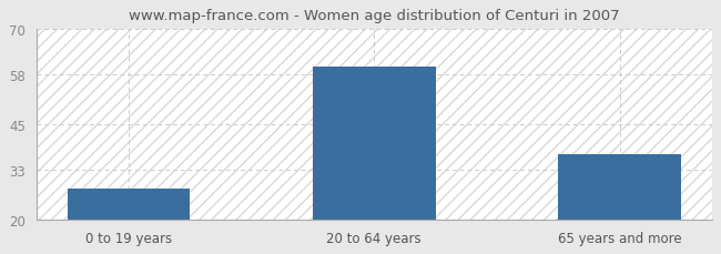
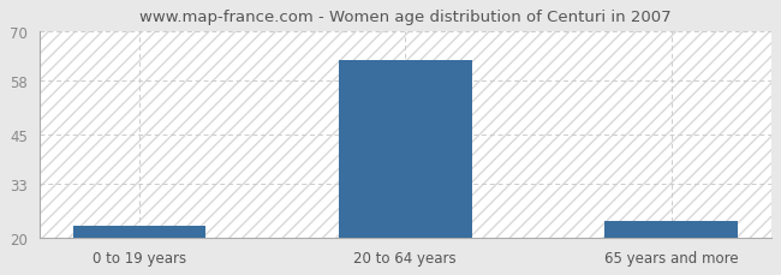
0 to 19 years: 28 -> 23
20 to 64 years: 60 -> 63
65 years and more: 37 -> 24
